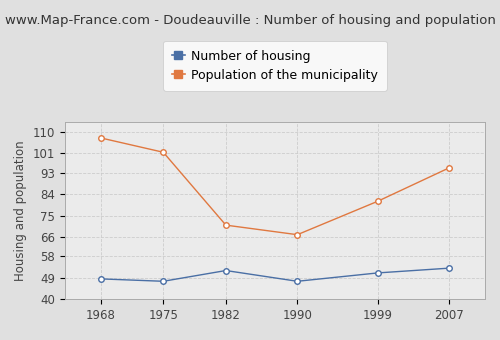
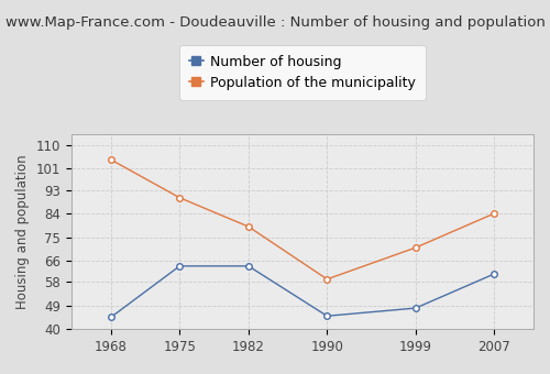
Number of housing/1968: 48.5 -> 44.5
Population of the municipality/1968: 107.5 -> 104.5
Number of housing/1975: 47.5 -> 64.0
Population of the municipality/1975: 101.5 -> 90.0
Number of housing/1982: 52.0 -> 64.0
Population of the municipality/1982: 71.0 -> 79.0
Number of housing/1990: 47.5 -> 45.0
Population of the municipality/1990: 67.0 -> 59.0
Number of housing/1999: 51.0 -> 48.0
Population of the municipality/1999: 81.0 -> 71.0
Number of housing/2007: 53.0 -> 61.0
Population of the municipality/2007: 95.0 -> 84.0
